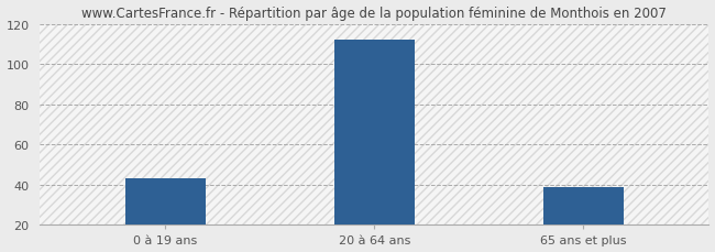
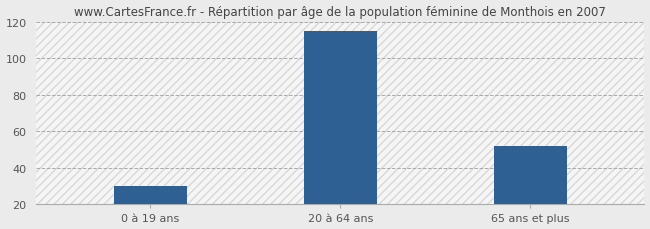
0 à 19 ans: 43 -> 30
20 à 64 ans: 112 -> 115
65 ans et plus: 39 -> 52
